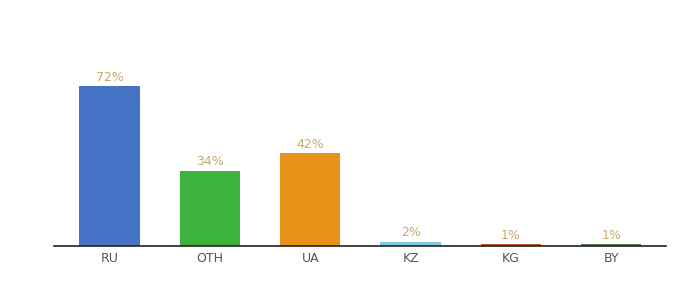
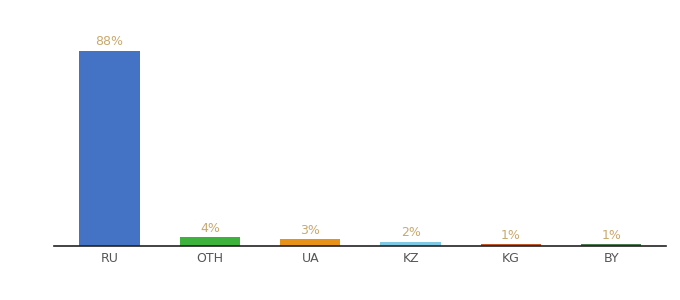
RU: 72% -> 88%
OTH: 34% -> 4%
UA: 42% -> 3%
